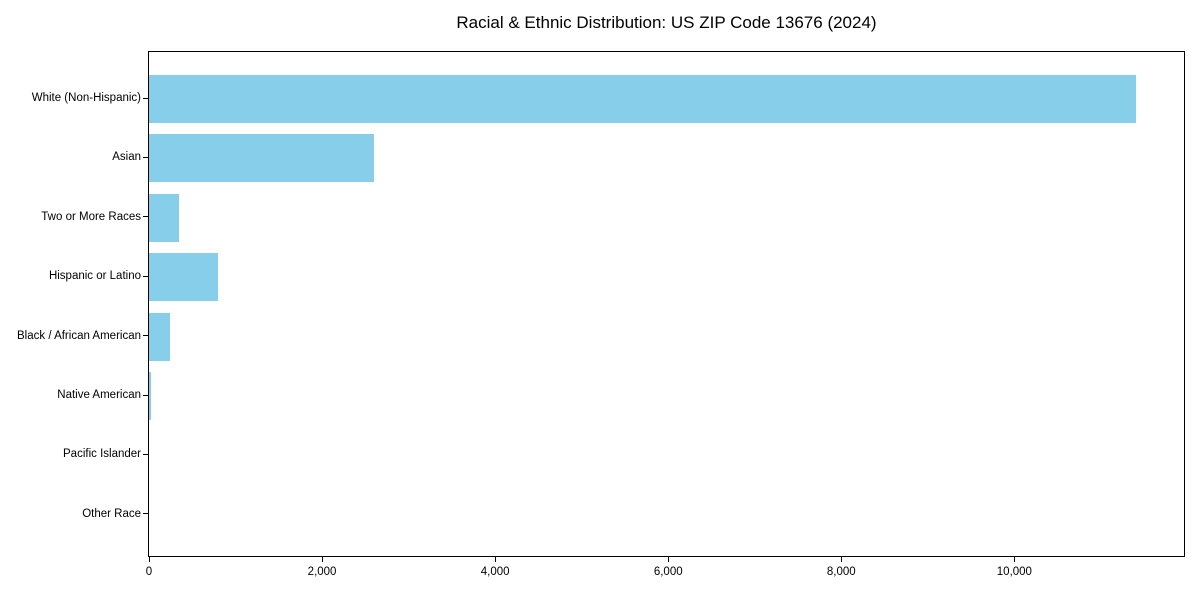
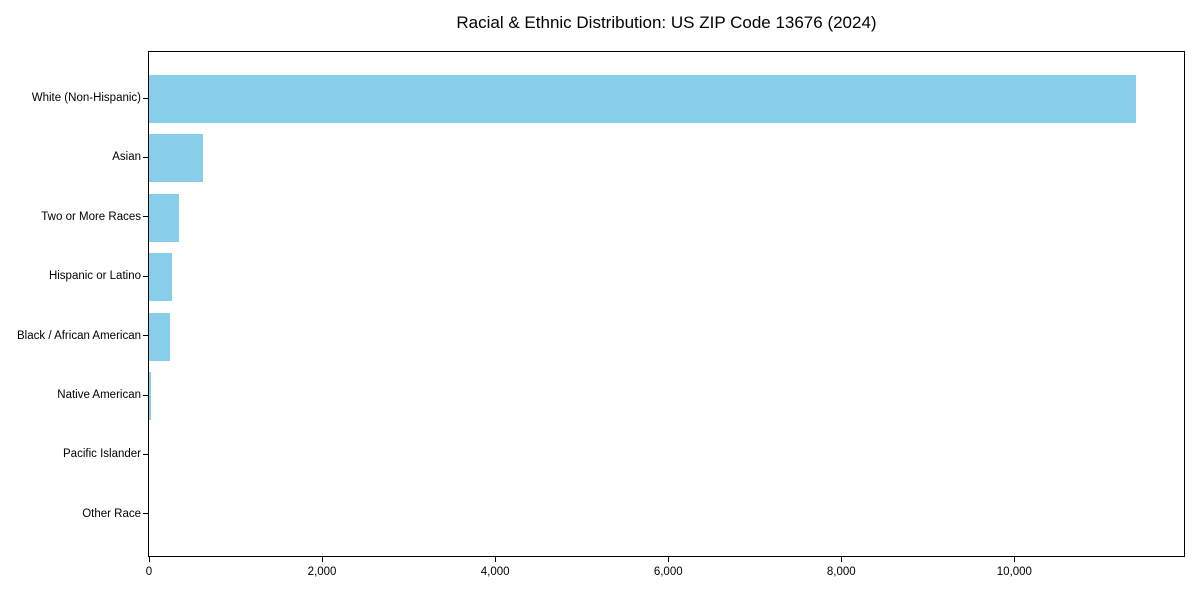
Asian: 2600 -> 600
Hispanic or Latino: 800 -> 300
